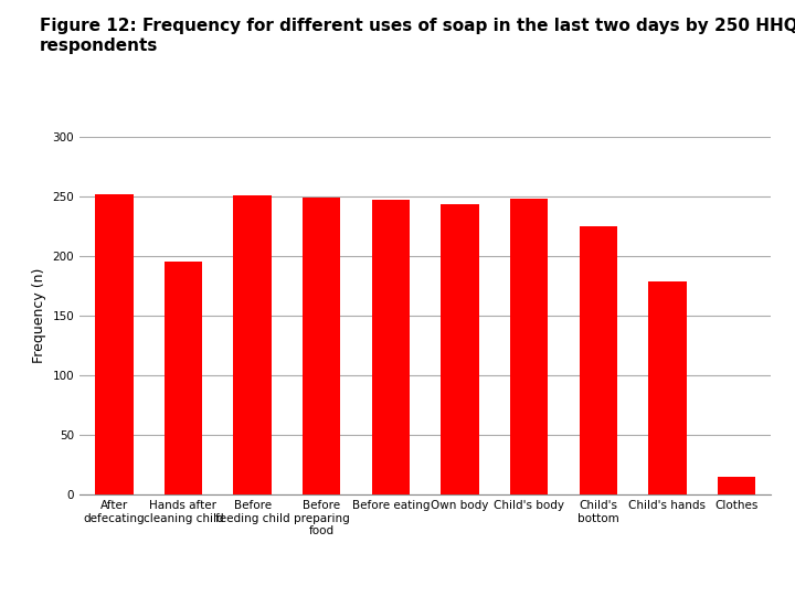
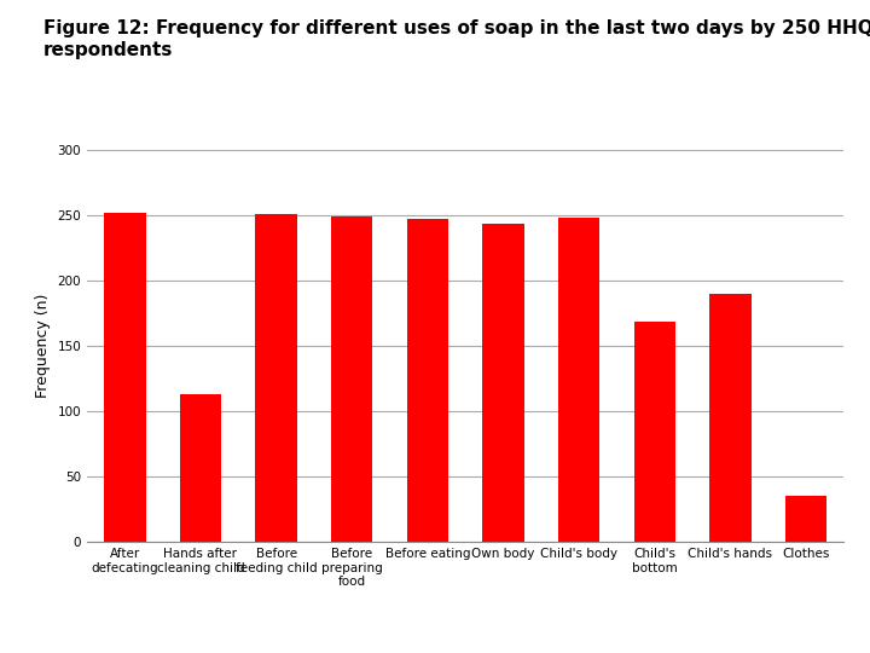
Hands after cleaning child: 196 -> 113
Child's bottom: 225 -> 169
Child's hands: 179 -> 190
Clothes: 15 -> 35
